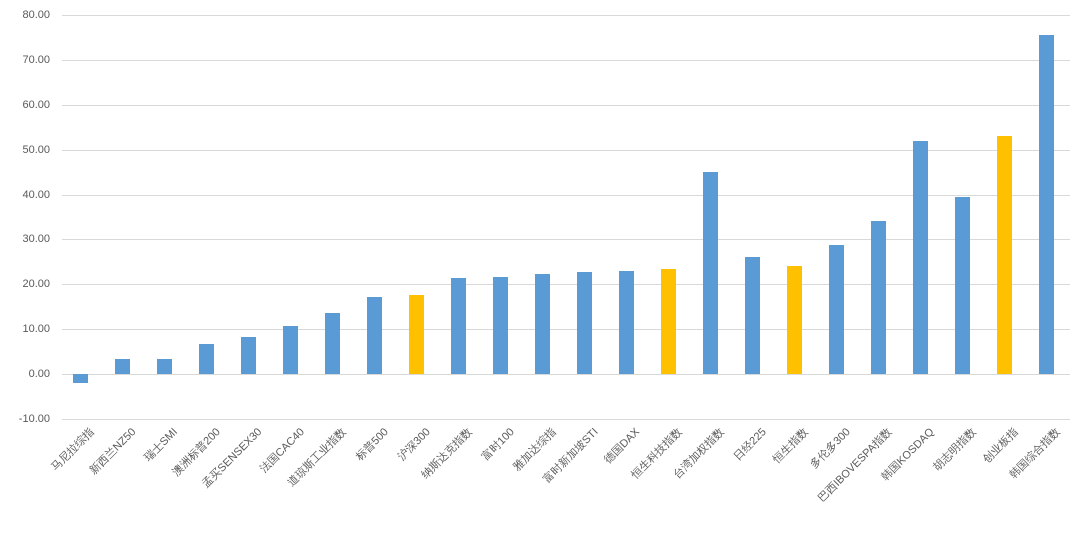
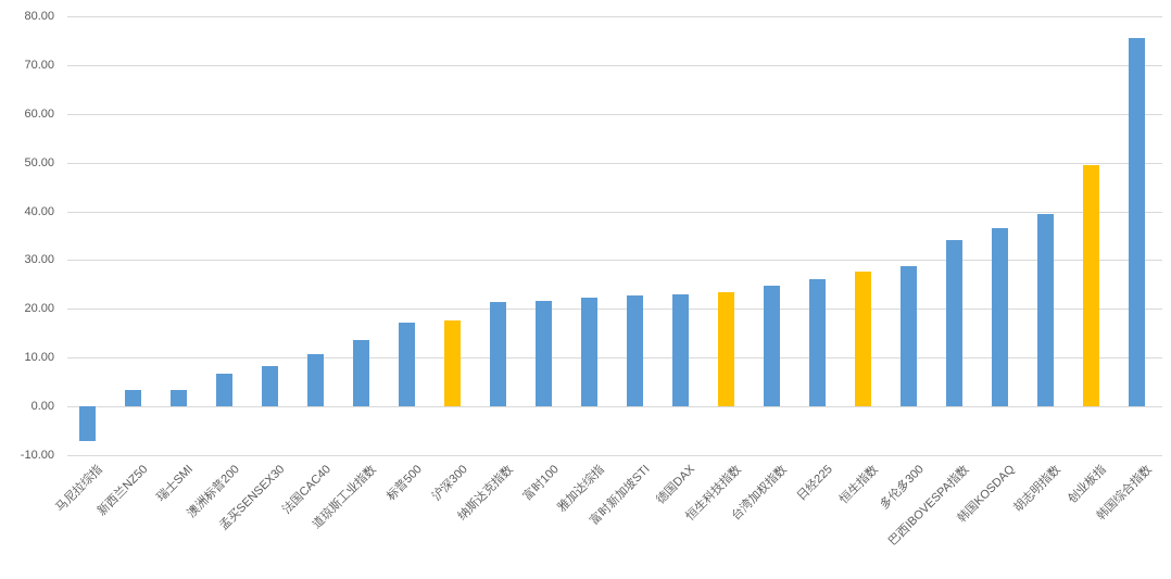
马尼拉综指: -2 -> -7
台湾加权指数: 45 -> 25
恒生指数: 24 -> 28
韩国KOSDAQ: 52 -> 36
创业板指: 53 -> 50
